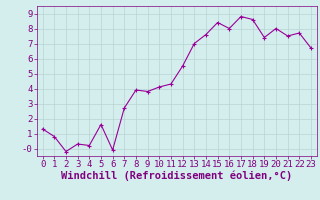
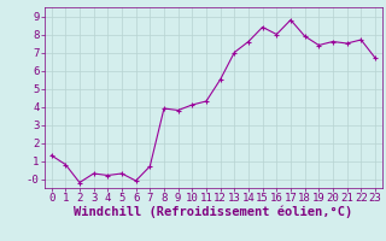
5: 1.6 -> 0.3
7: 2.7 -> 0.7
18: 8.6 -> 7.9
20: 8.0 -> 7.6
